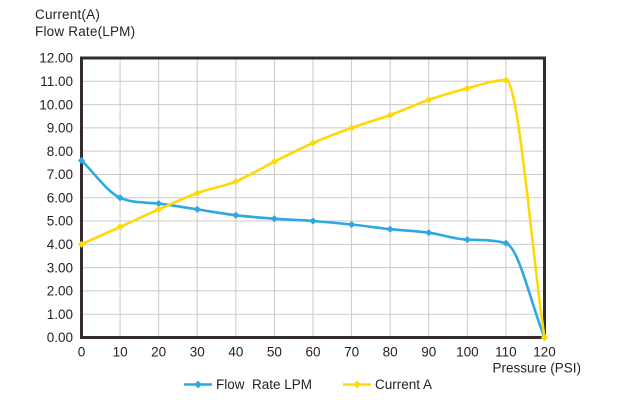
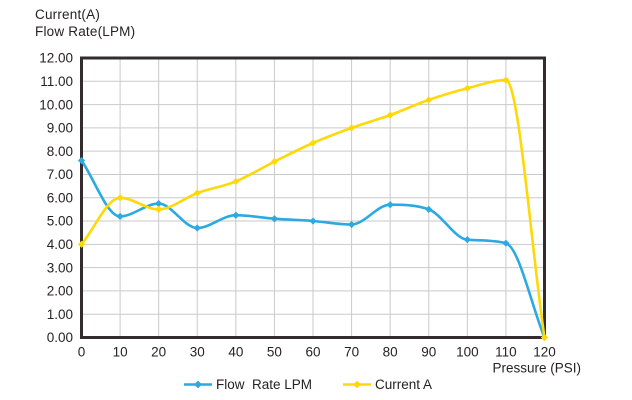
Flow Rate LPM/10: 6.0 -> 5.2
Current A/10: 4.8 -> 6.0
Flow Rate LPM/30: 5.5 -> 4.7
Flow Rate LPM/80: 4.7 -> 5.7
Flow Rate LPM/90: 4.5 -> 5.5
